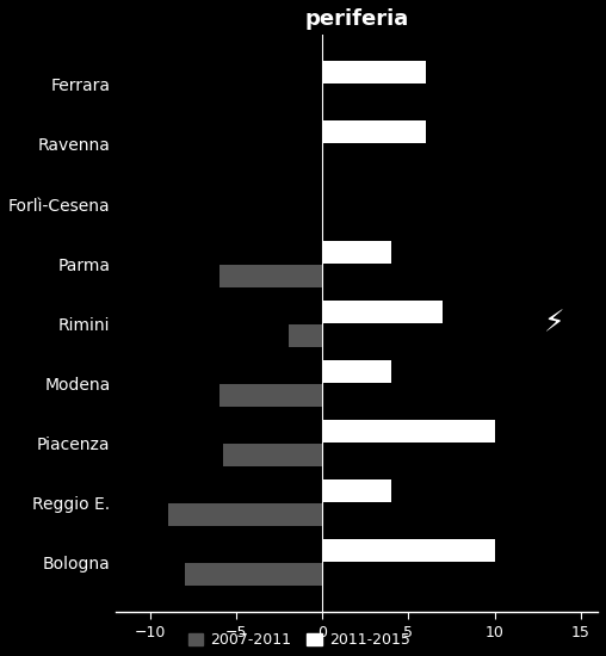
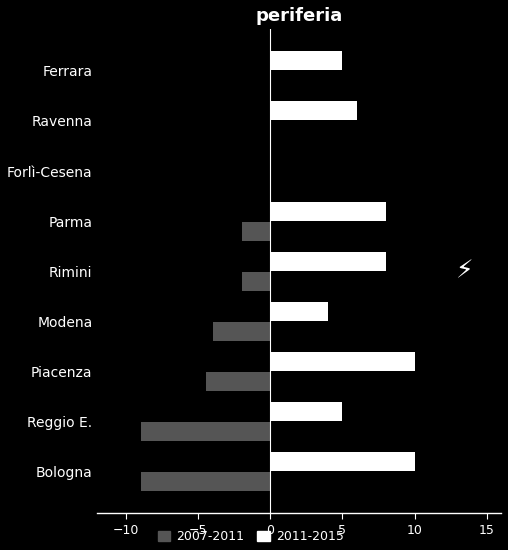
2011-2015/Ferrara: 6 -> 5
2011-2015/Parma: 4 -> 8
2007-2011/Parma: -6.0 -> -2.0
2011-2015/Rimini: 7 -> 8
2007-2011/Modena: -6.0 -> -4.0
2007-2011/Piacenza: -5.8 -> -4.5
2011-2015/Reggio E.: 4 -> 5
2007-2011/Bologna: -8.0 -> -9.0
